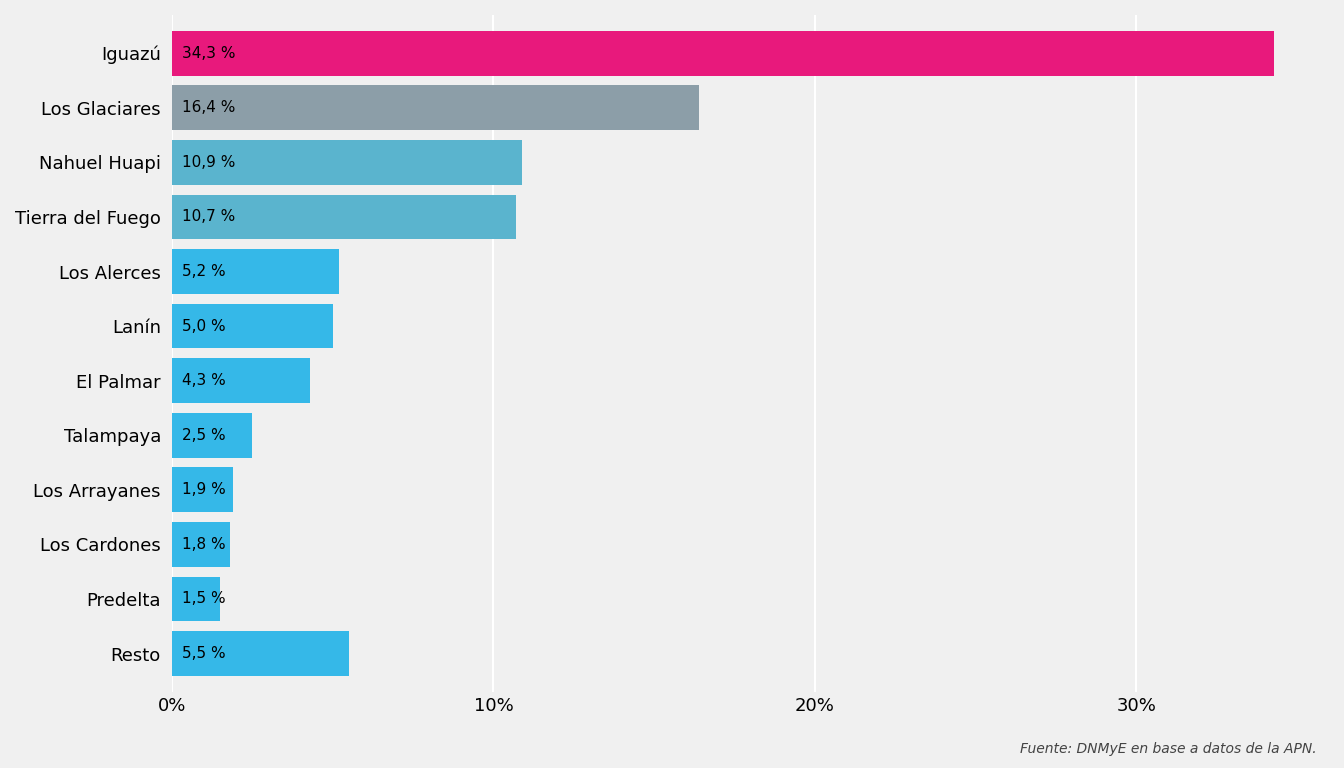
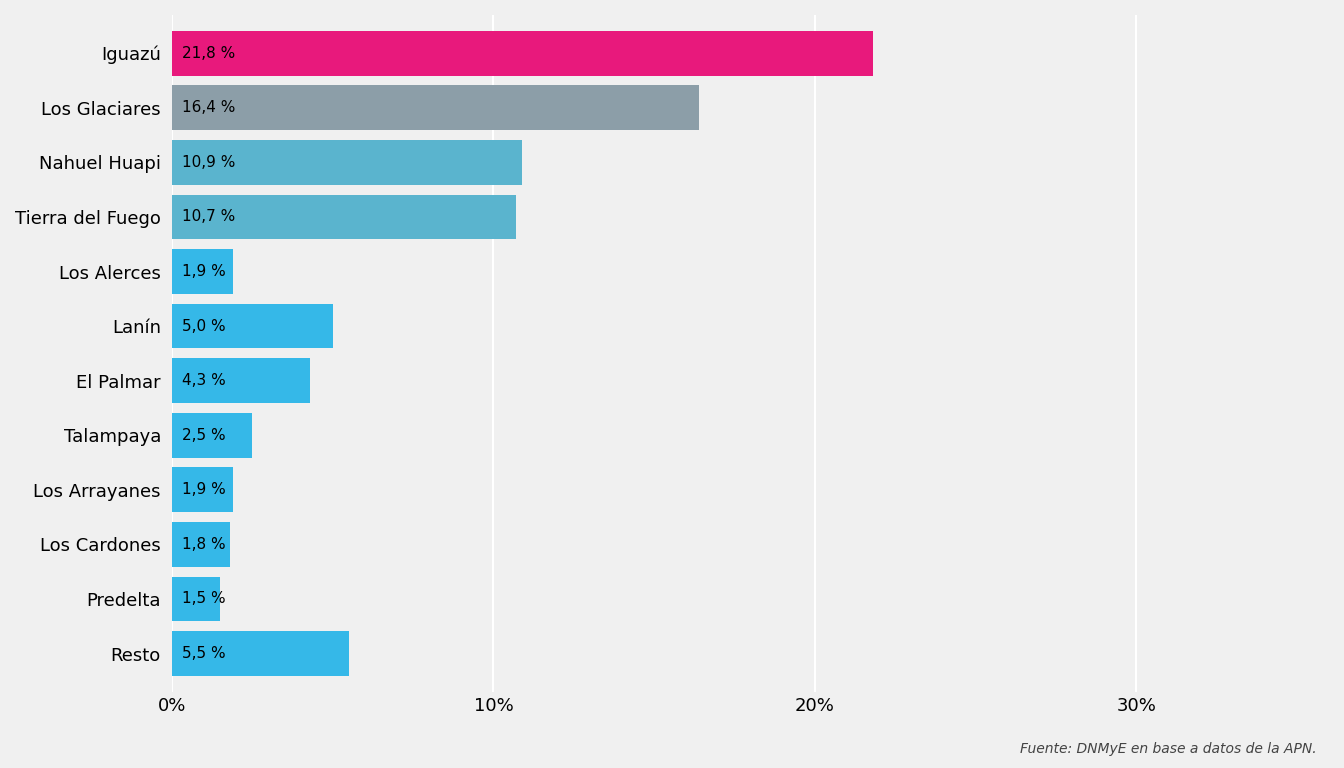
Iguazú: 34,3 -> 21,8
Los Alerces: 5,2 -> 1,9
